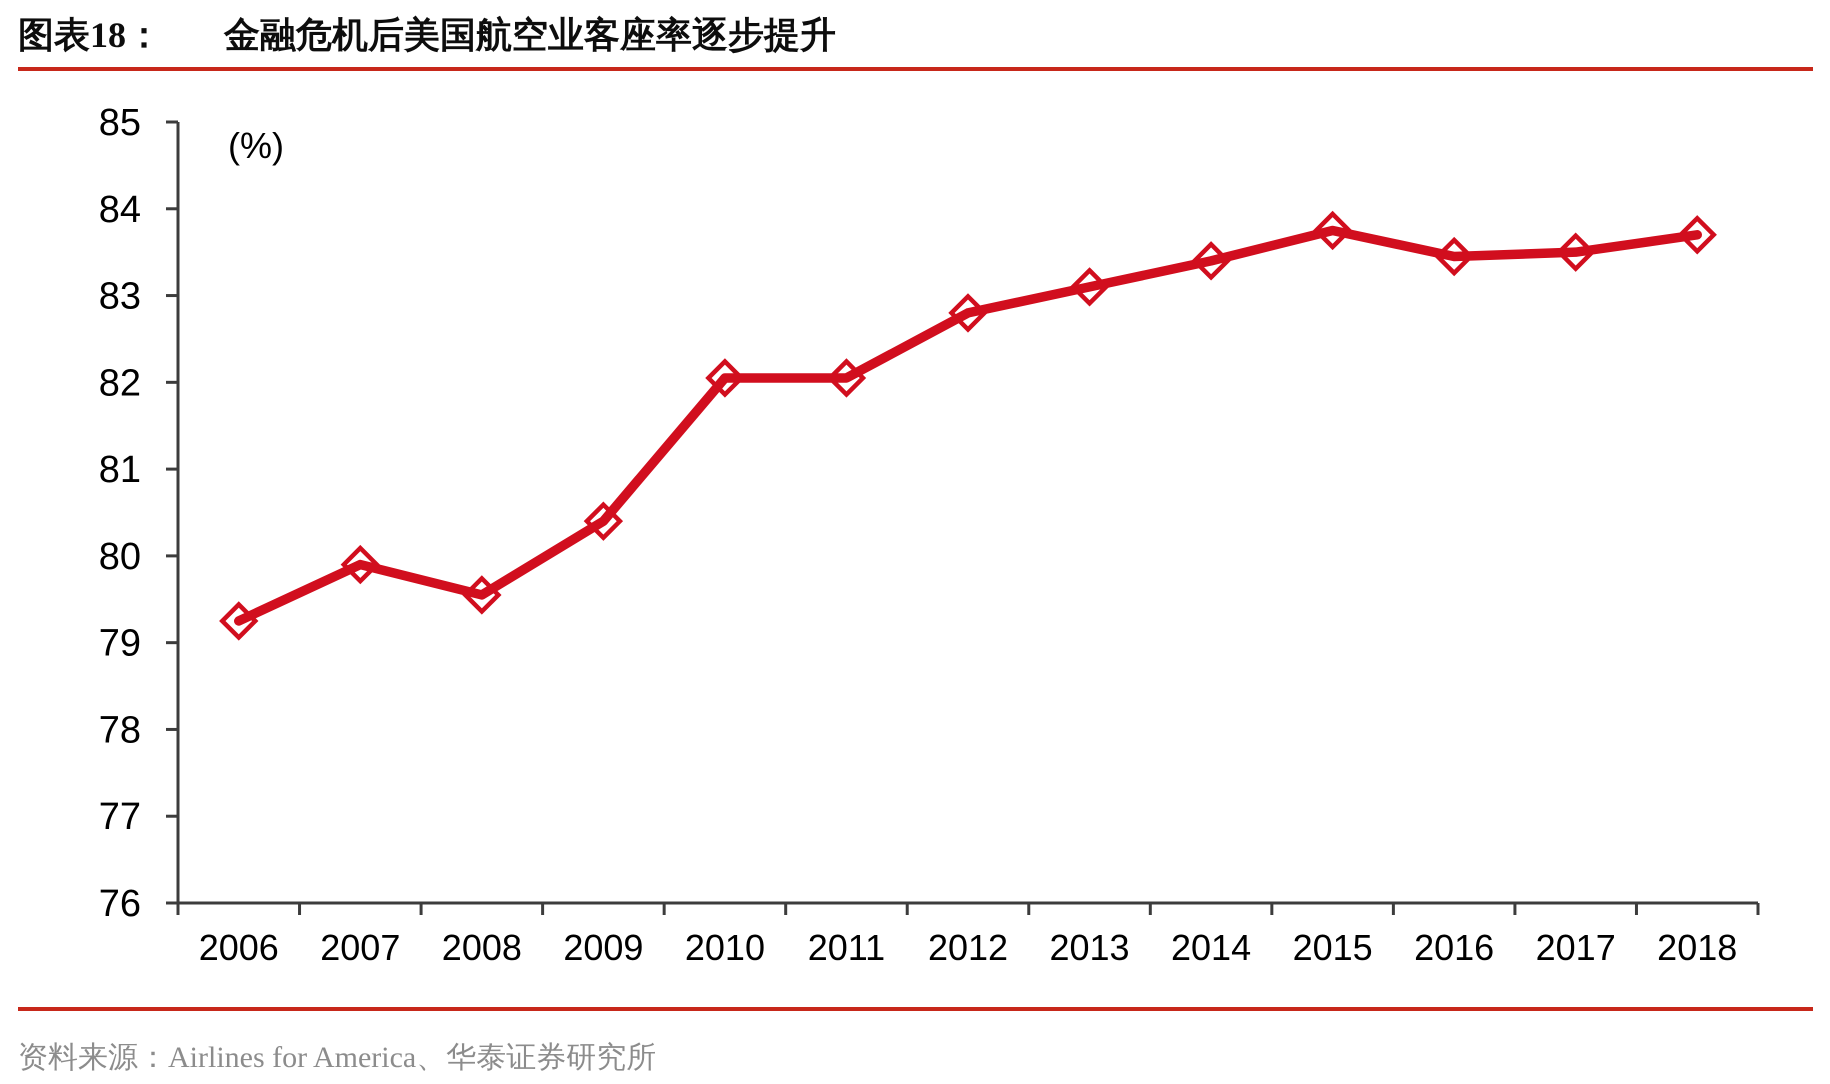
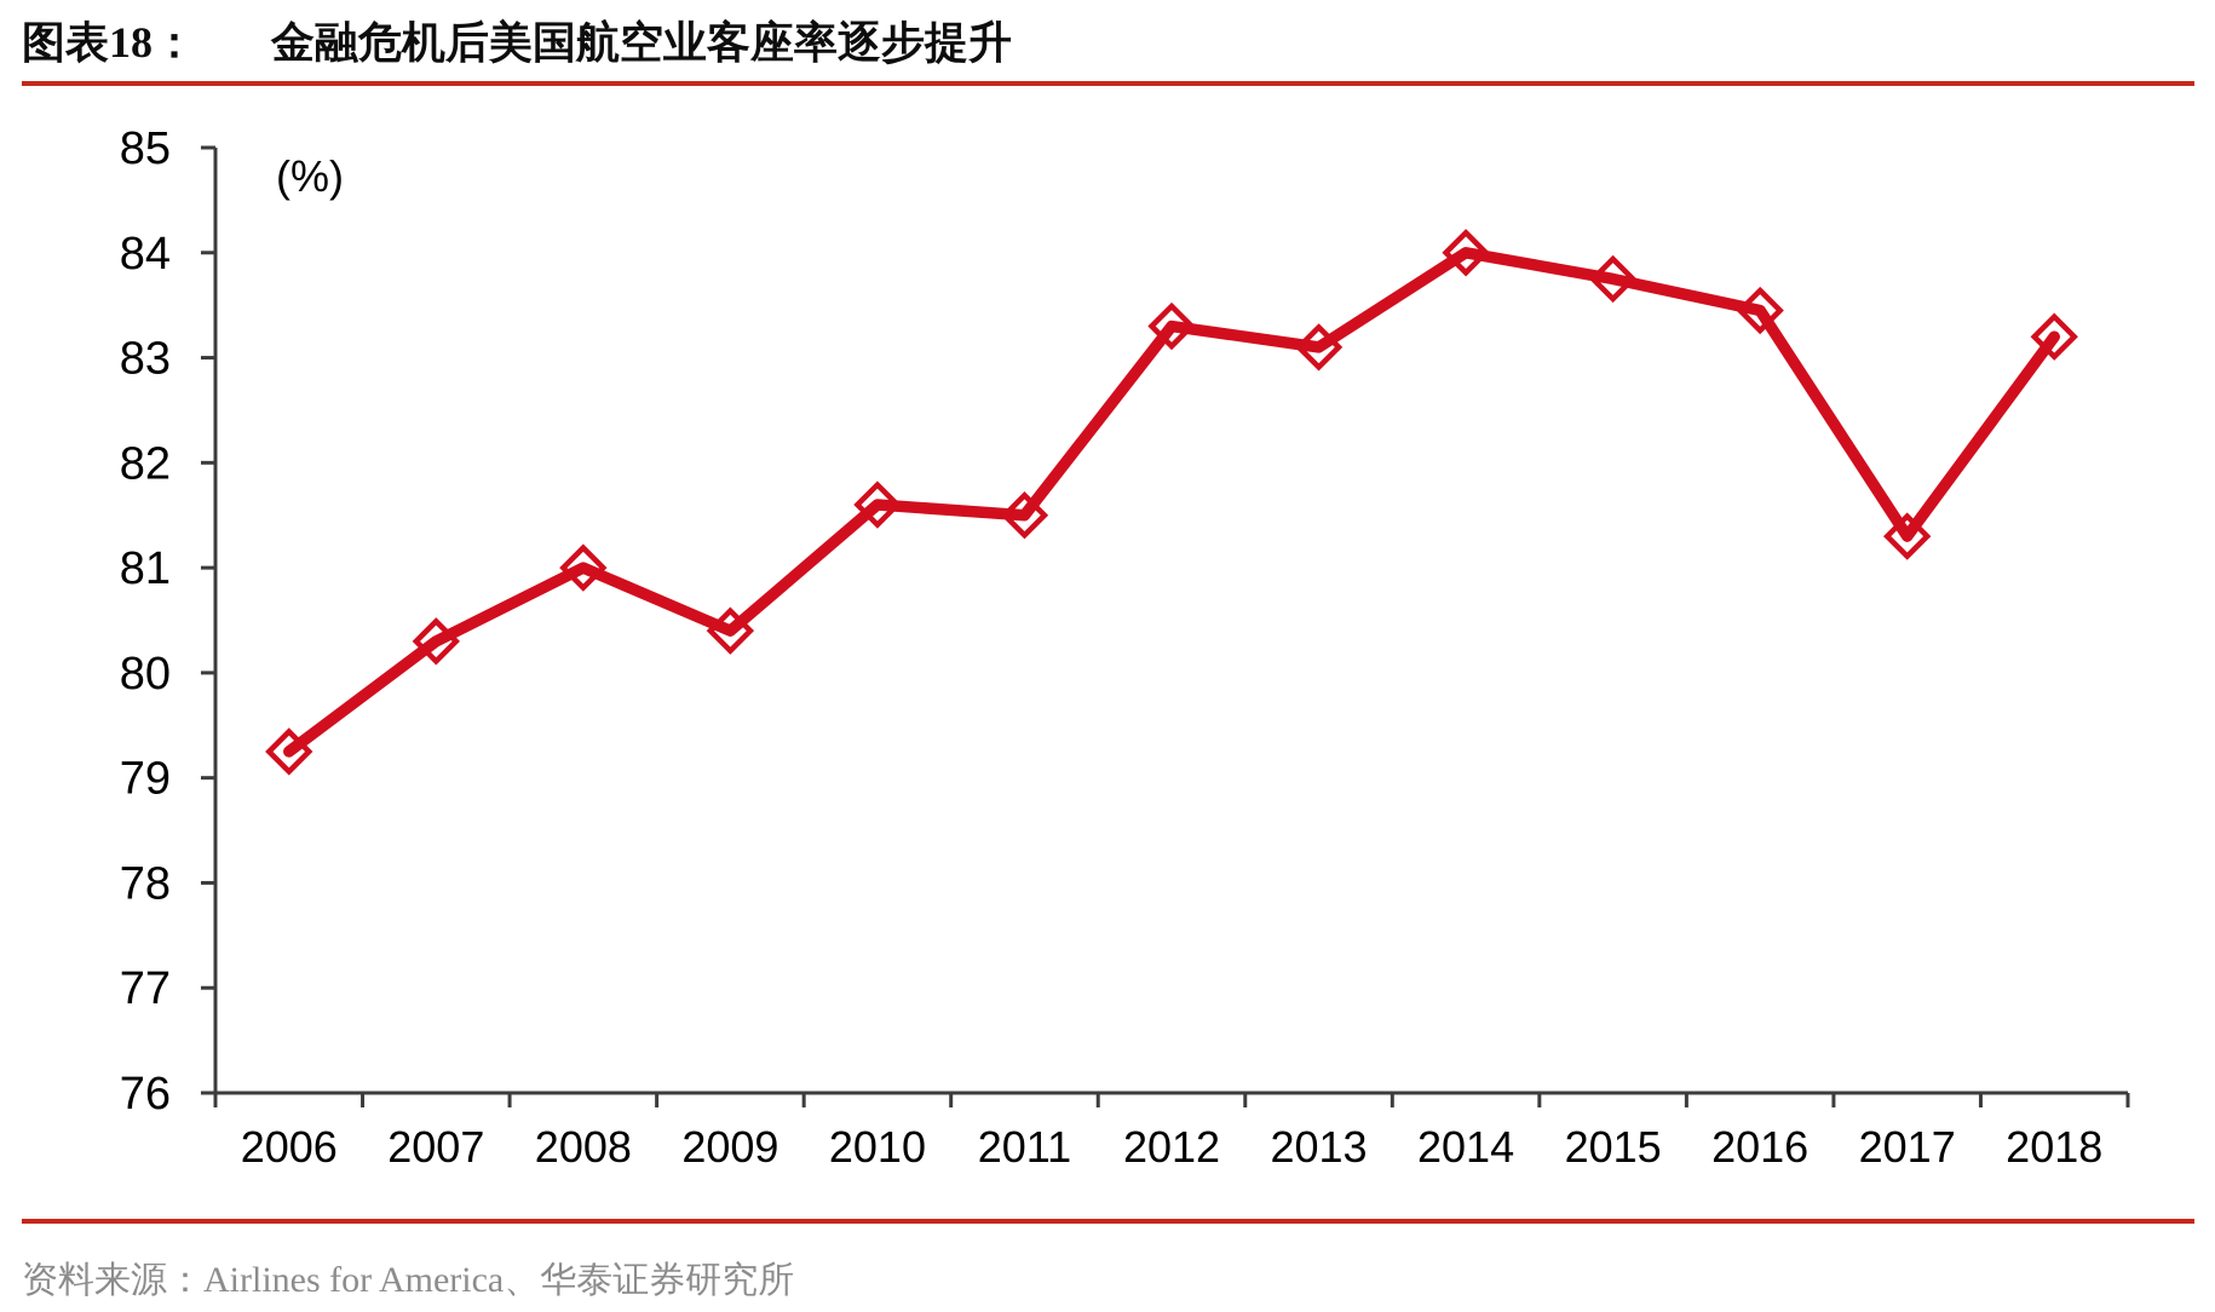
2007: 79.9 -> 80.3
2008: 79.5 -> 81.0
2010: 82.0 -> 81.6
2011: 82.0 -> 81.5
2012: 82.8 -> 83.3
2014: 83.4 -> 84.0
2017: 83.5 -> 81.3
2018: 83.7 -> 83.2
